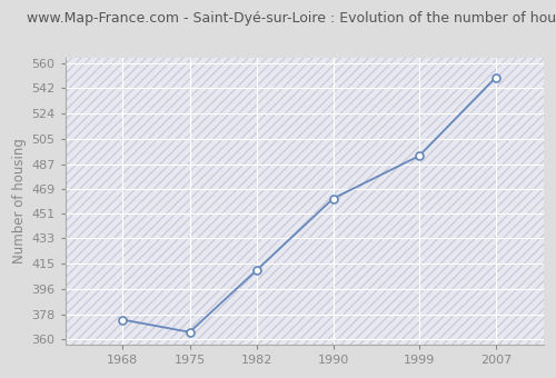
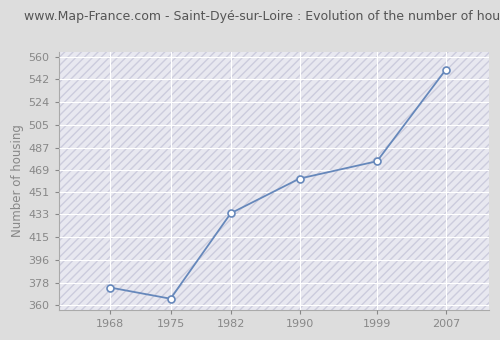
1982: 410 -> 434
1999: 493 -> 476
